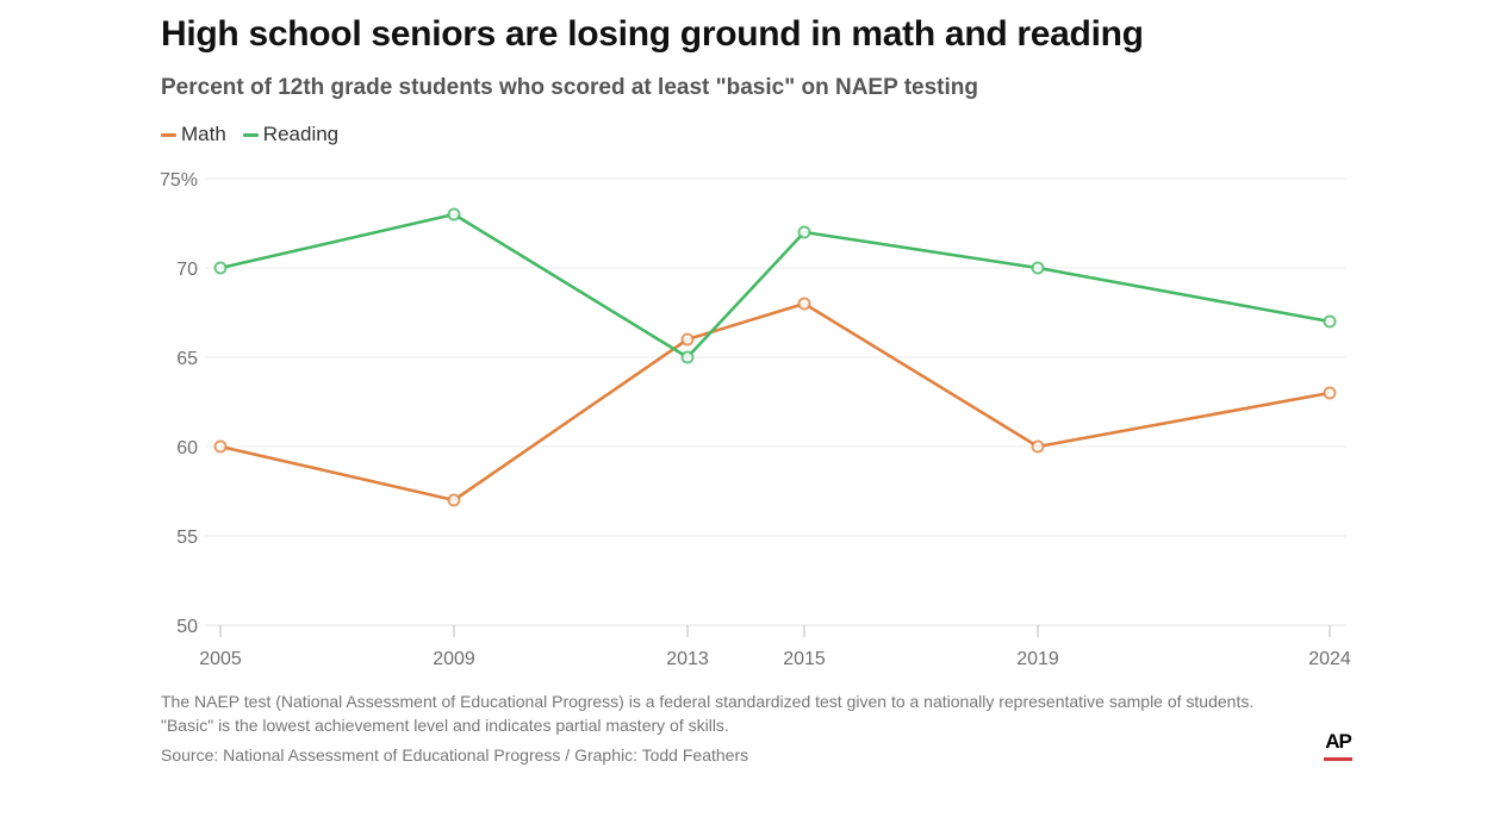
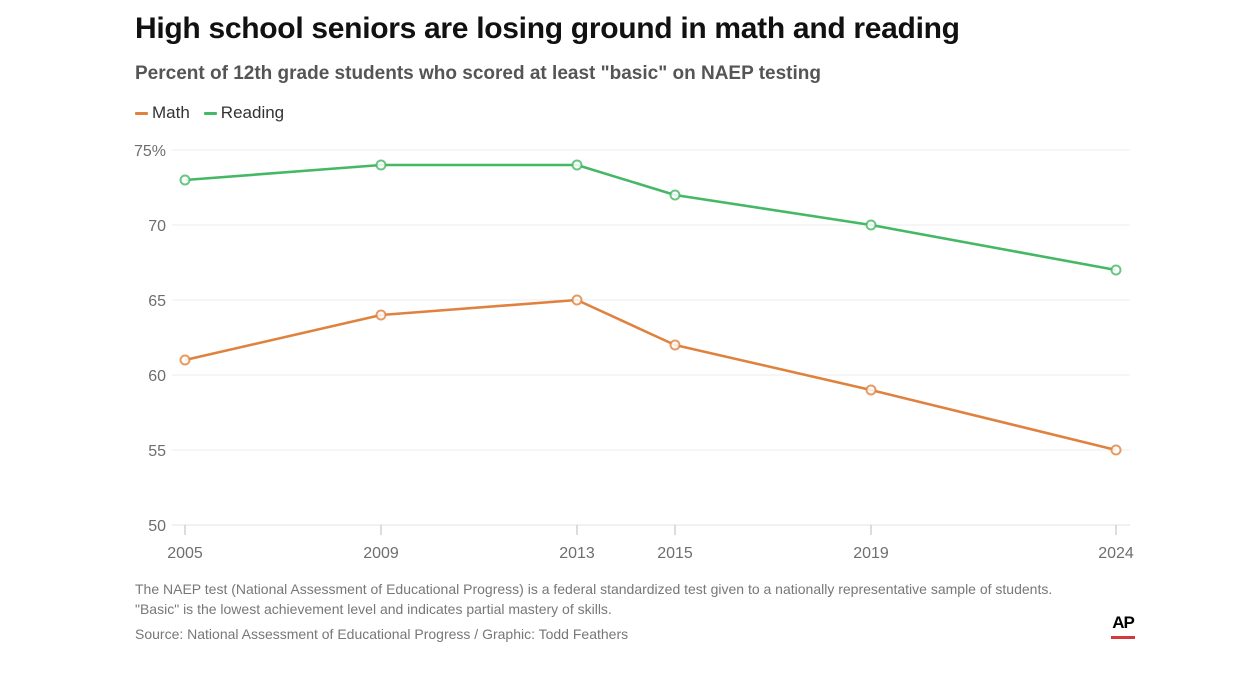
Math/2005: 60% -> 61%
Reading/2005: 70% -> 73%
Math/2009: 57% -> 64%
Reading/2009: 73% -> 74%
Math/2013: 66% -> 65%
Reading/2013: 65% -> 74%
Math/2015: 68% -> 62%
Math/2019: 60% -> 59%
Math/2024: 63% -> 55%
